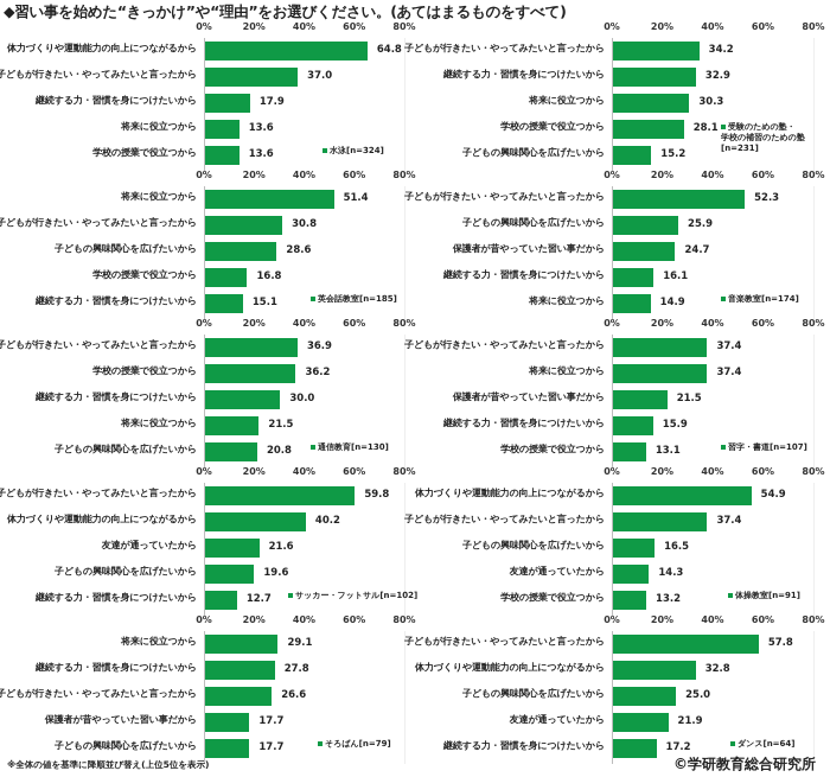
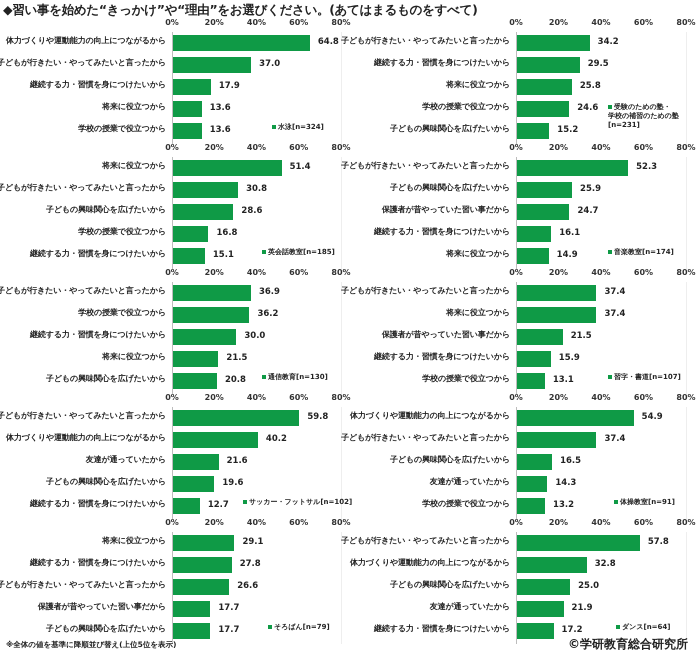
受験のための塾・学校の補習のための塾/継続する力・習慣を身につけたいから: 32.9 -> 29.5
受験のための塾・学校の補習のための塾/将来に役立つから: 30.3 -> 25.8
受験のための塾・学校の補習のための塾/学校の授業で役立つから: 28.1 -> 24.6
